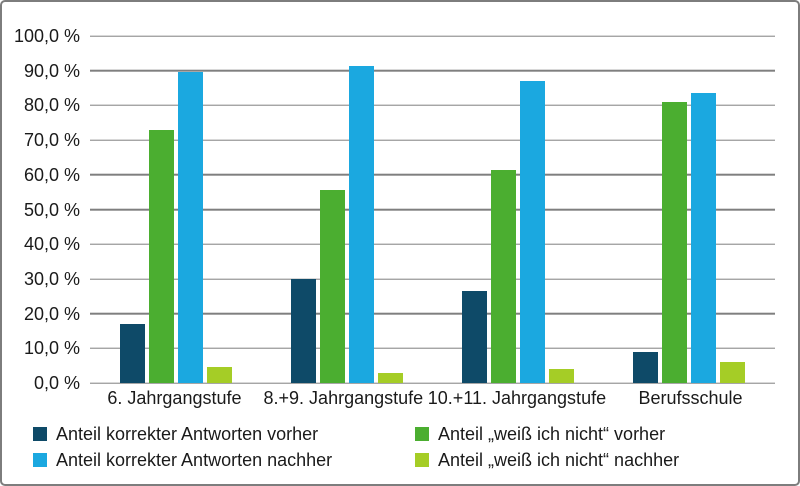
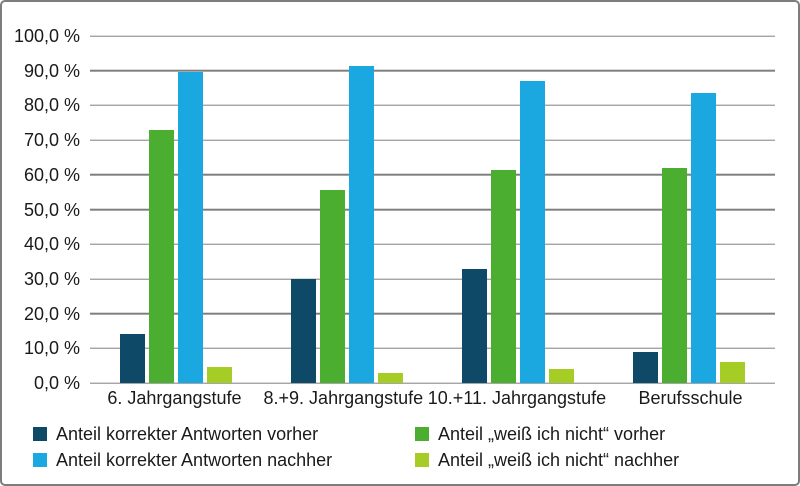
Anteil korrekter Antworten vorher/6. Jahrgangstufe: 17% -> 14%
Anteil korrekter Antworten vorher/10.+11. Jahrgangstufe: 26% -> 33%
Anteil „weiß ich nicht“ vorher/Berufsschule: 81% -> 62%
